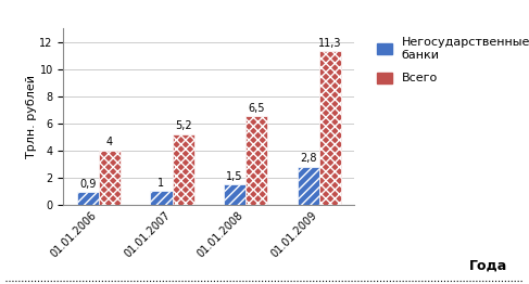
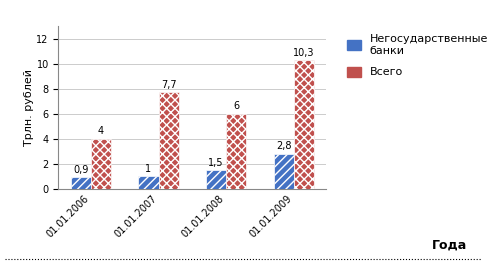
Всего/01.01.2007: 5,2 -> 7,7
Всего/01.01.2008: 6,5 -> 6
Всего/01.01.2009: 11,3 -> 10,3
